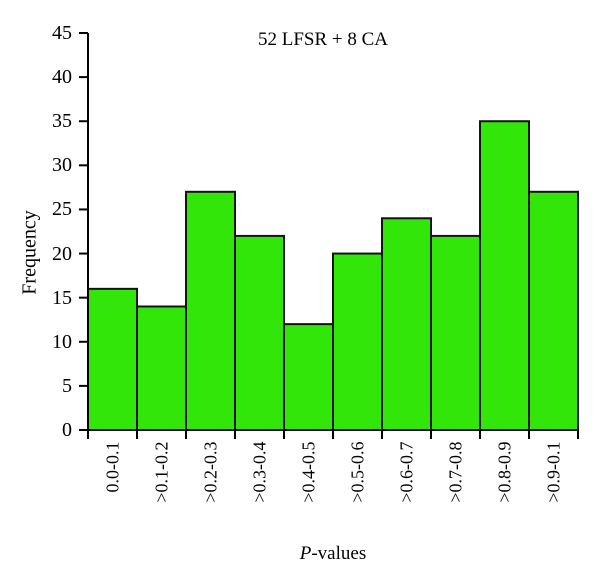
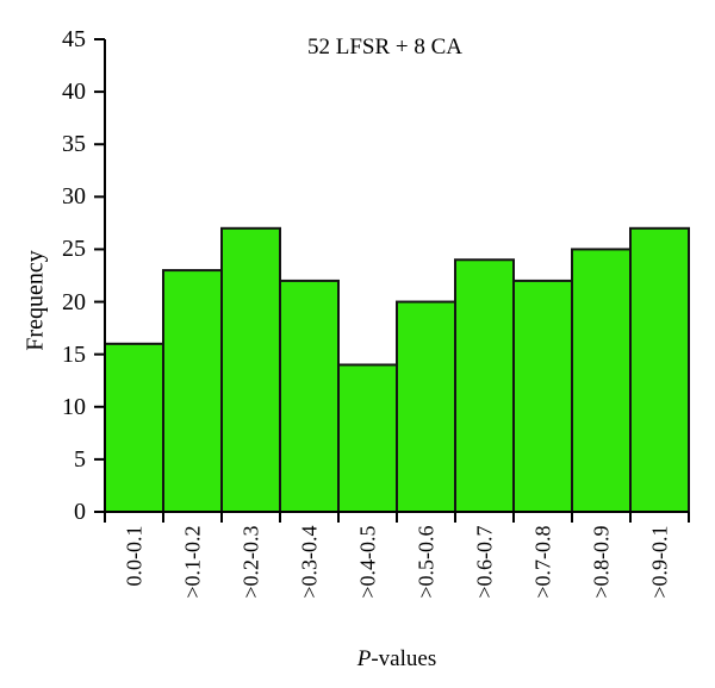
>0.1-0.2: 14 -> 23
>0.4-0.5: 12 -> 14
>0.8-0.9: 35 -> 25
